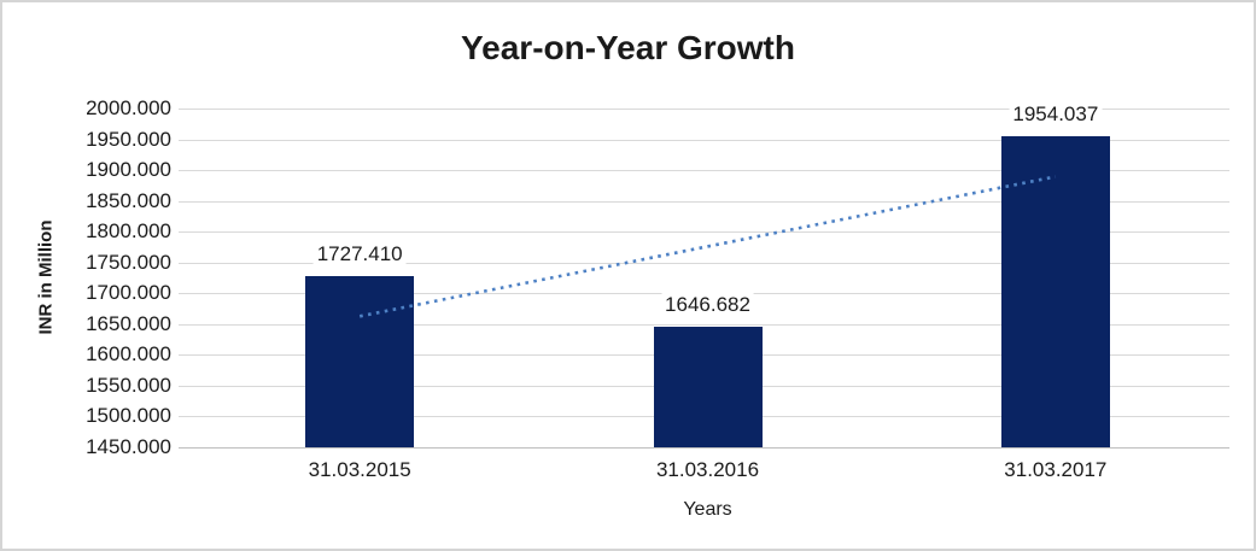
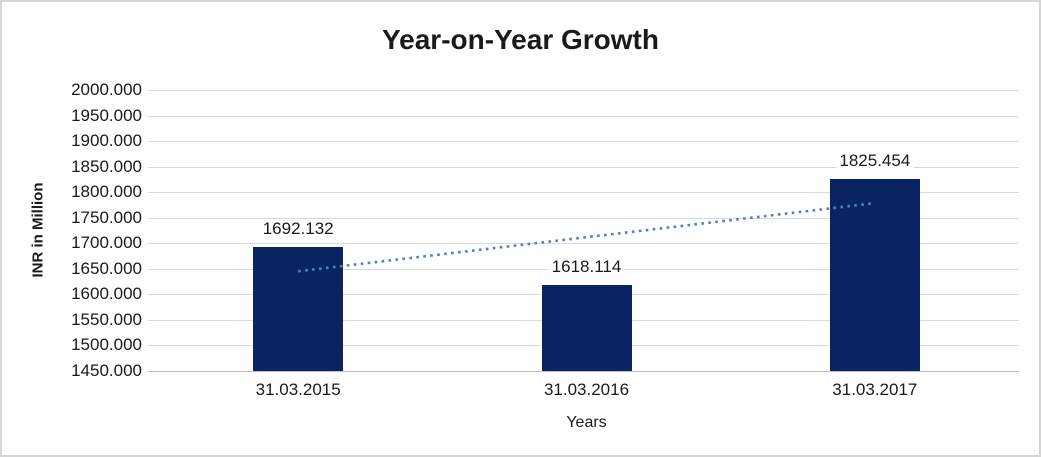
31.03.2015: 1727.410 -> 1692.132
31.03.2016: 1646.682 -> 1618.114
31.03.2017: 1954.037 -> 1825.454
